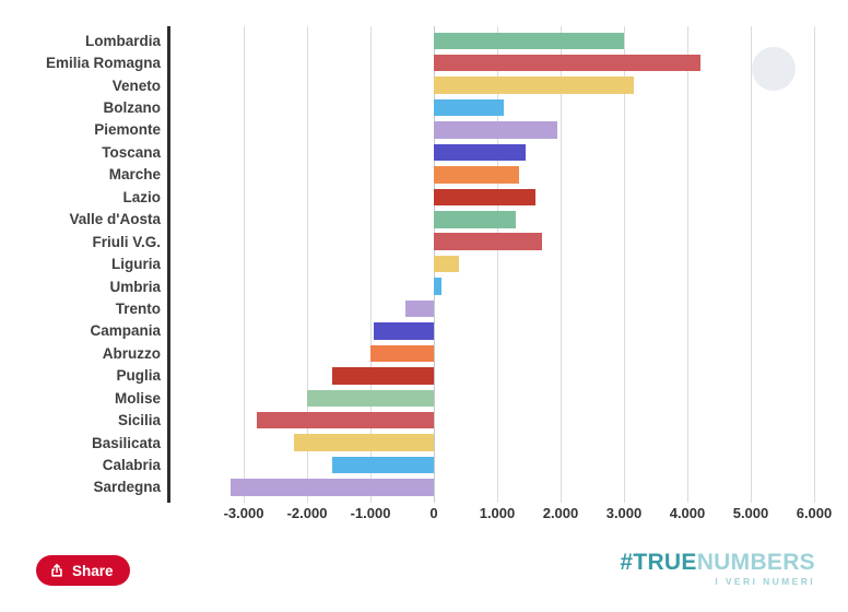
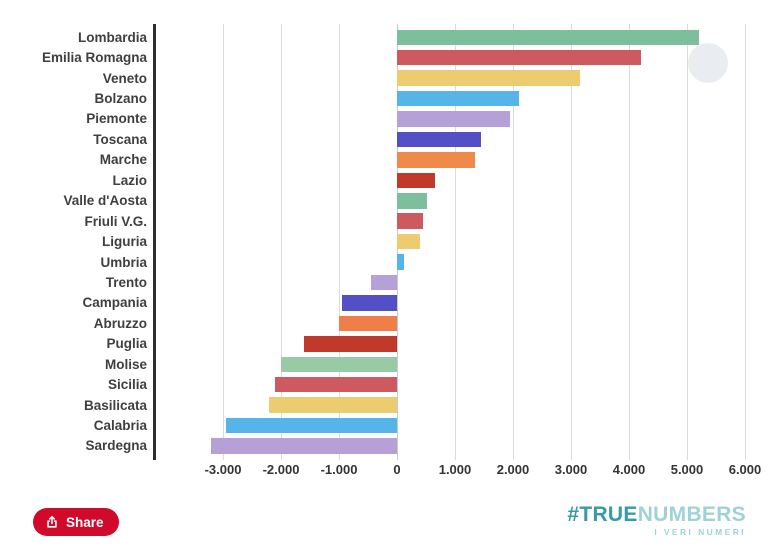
Lombardia: 3000 -> 5200
Bolzano: 1100 -> 2100
Lazio: 1600 -> 600
Valle d'Aosta: 1300 -> 500
Friuli V.G.: 1700 -> 400
Sicilia: -2800 -> -2100
Calabria: -1600 -> -3000
